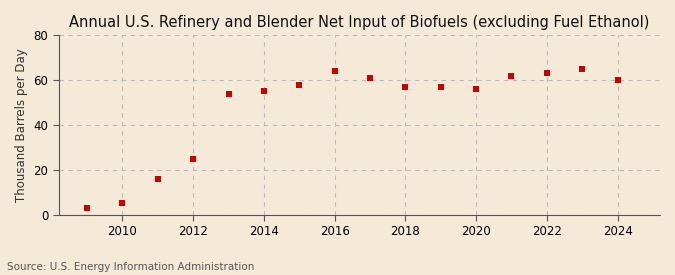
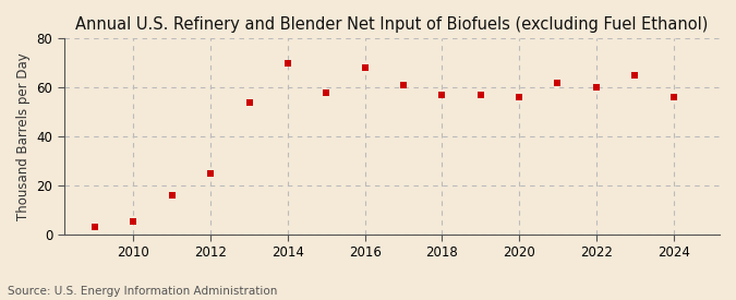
2014: 55 -> 70
2016: 64 -> 68
2022: 63 -> 60
2024: 60 -> 56
